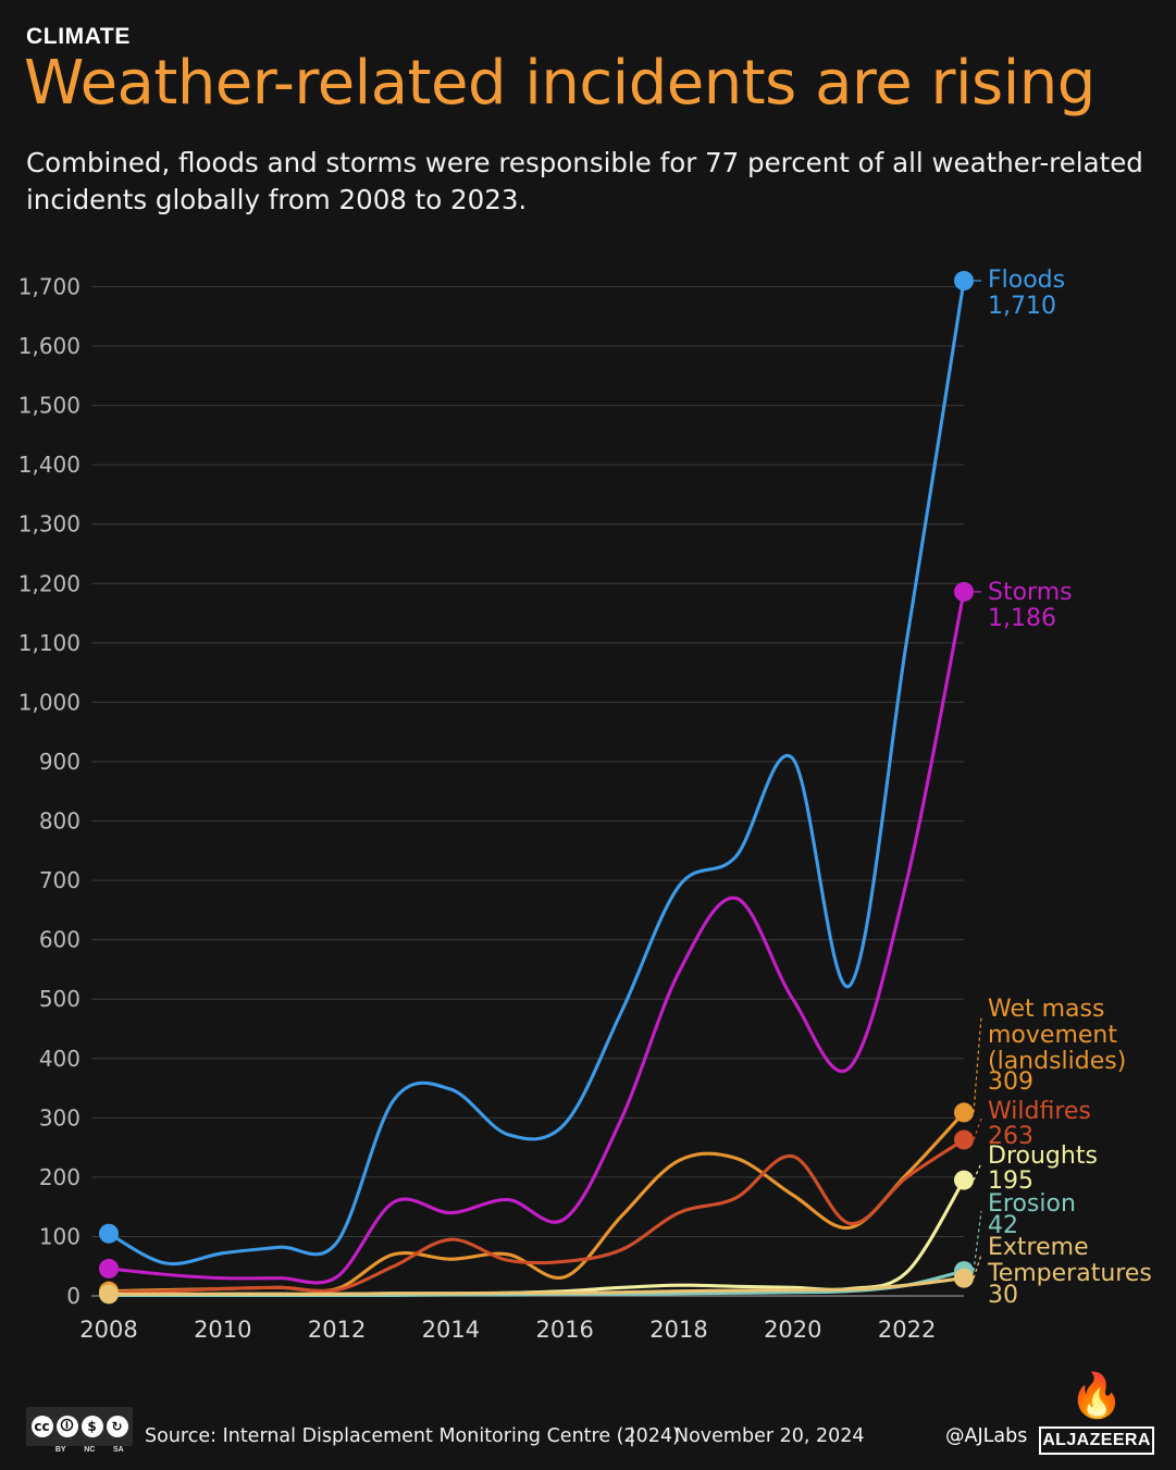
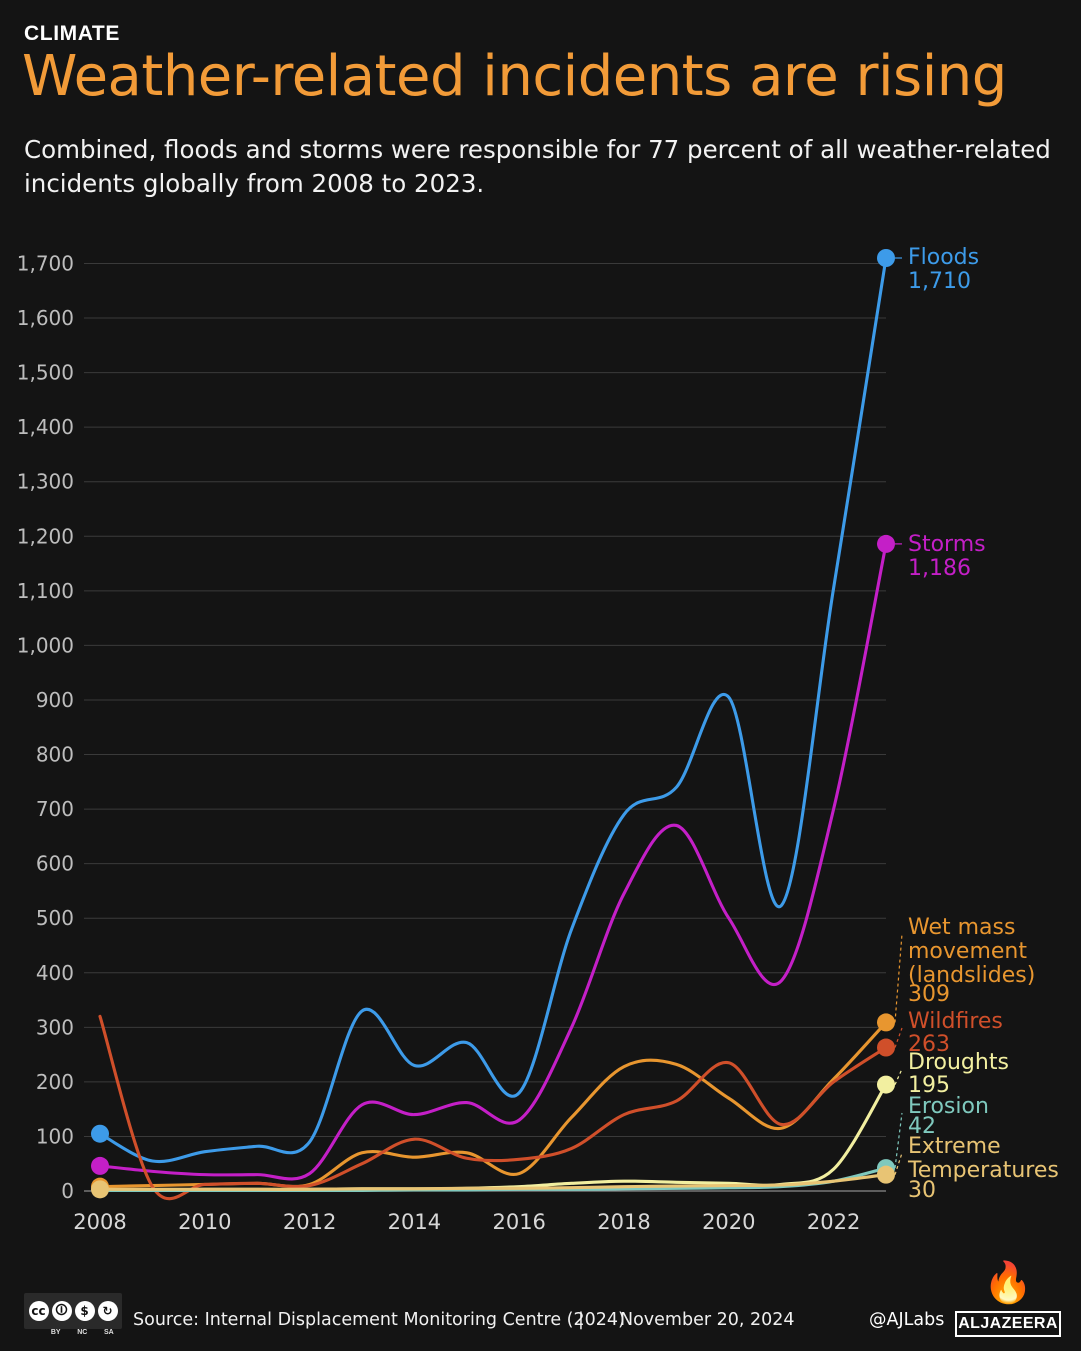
Wildfires/2008: 10 -> 320
Floods/2014: 350 -> 230
Floods/2016: 290 -> 180
